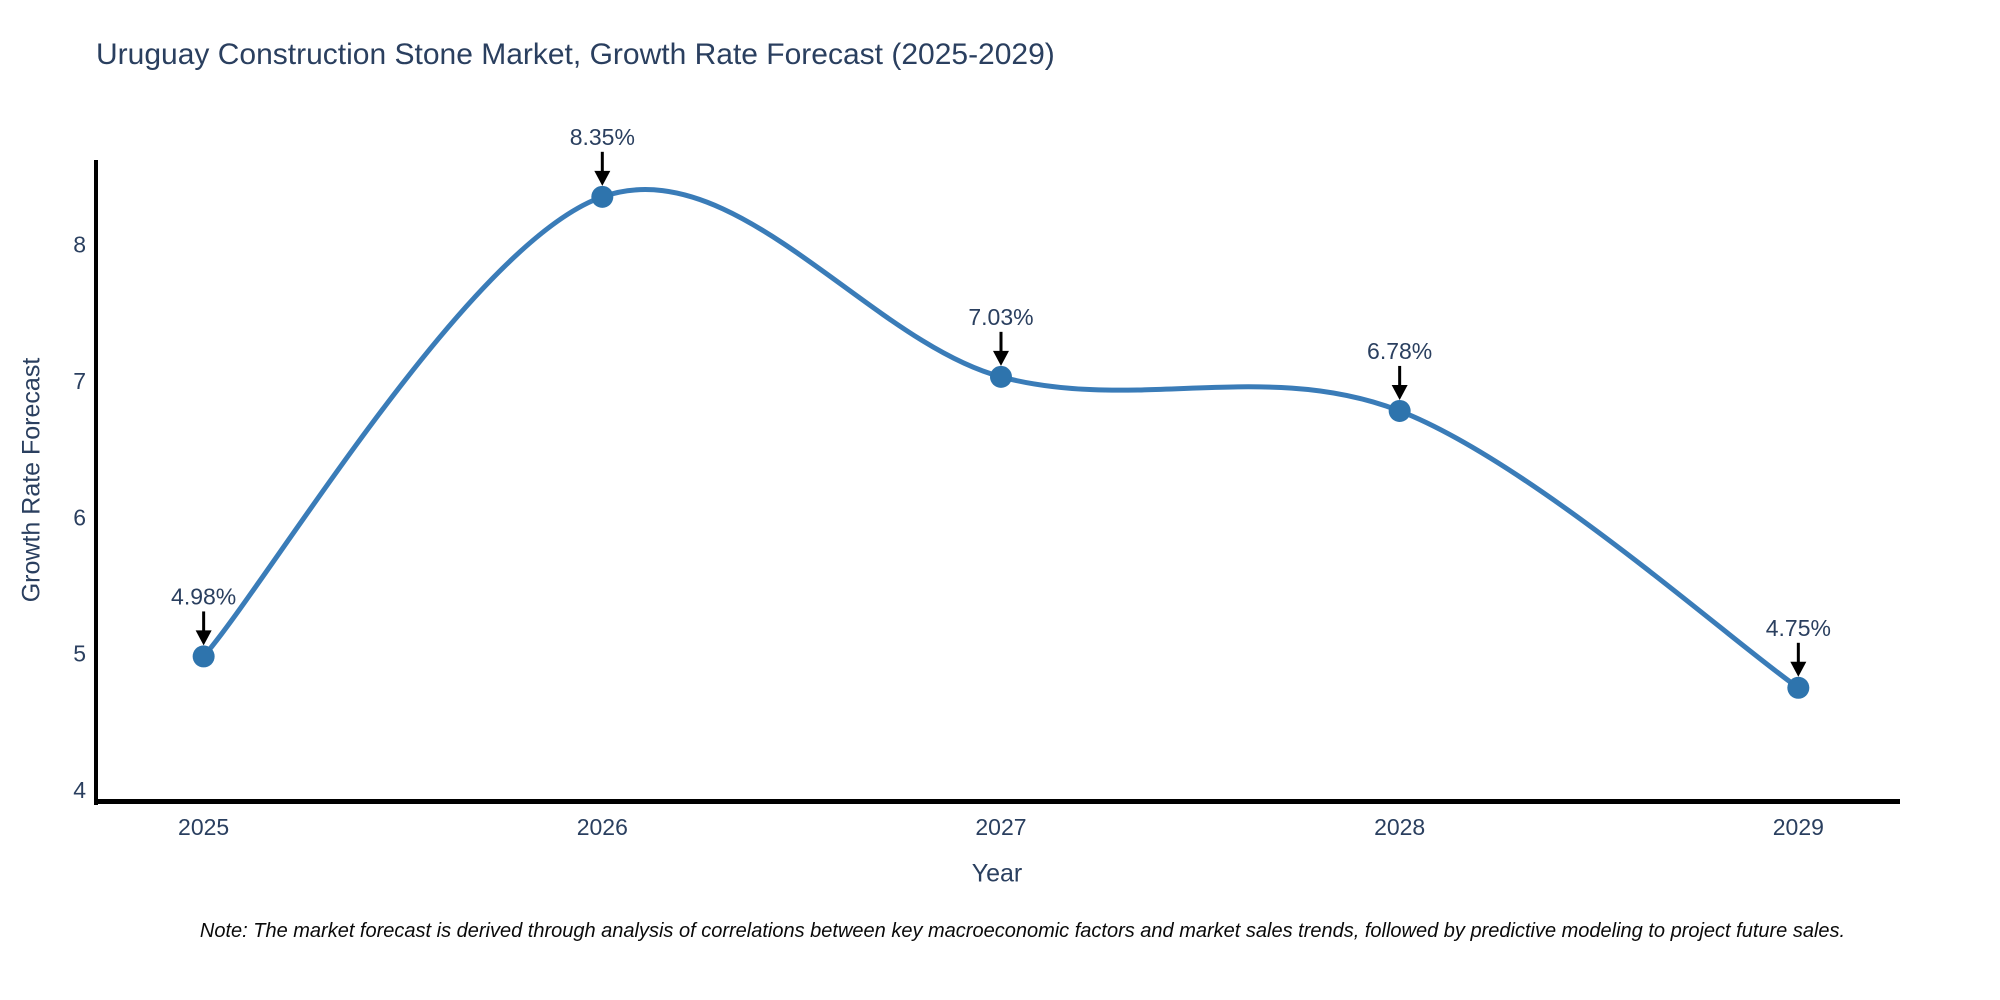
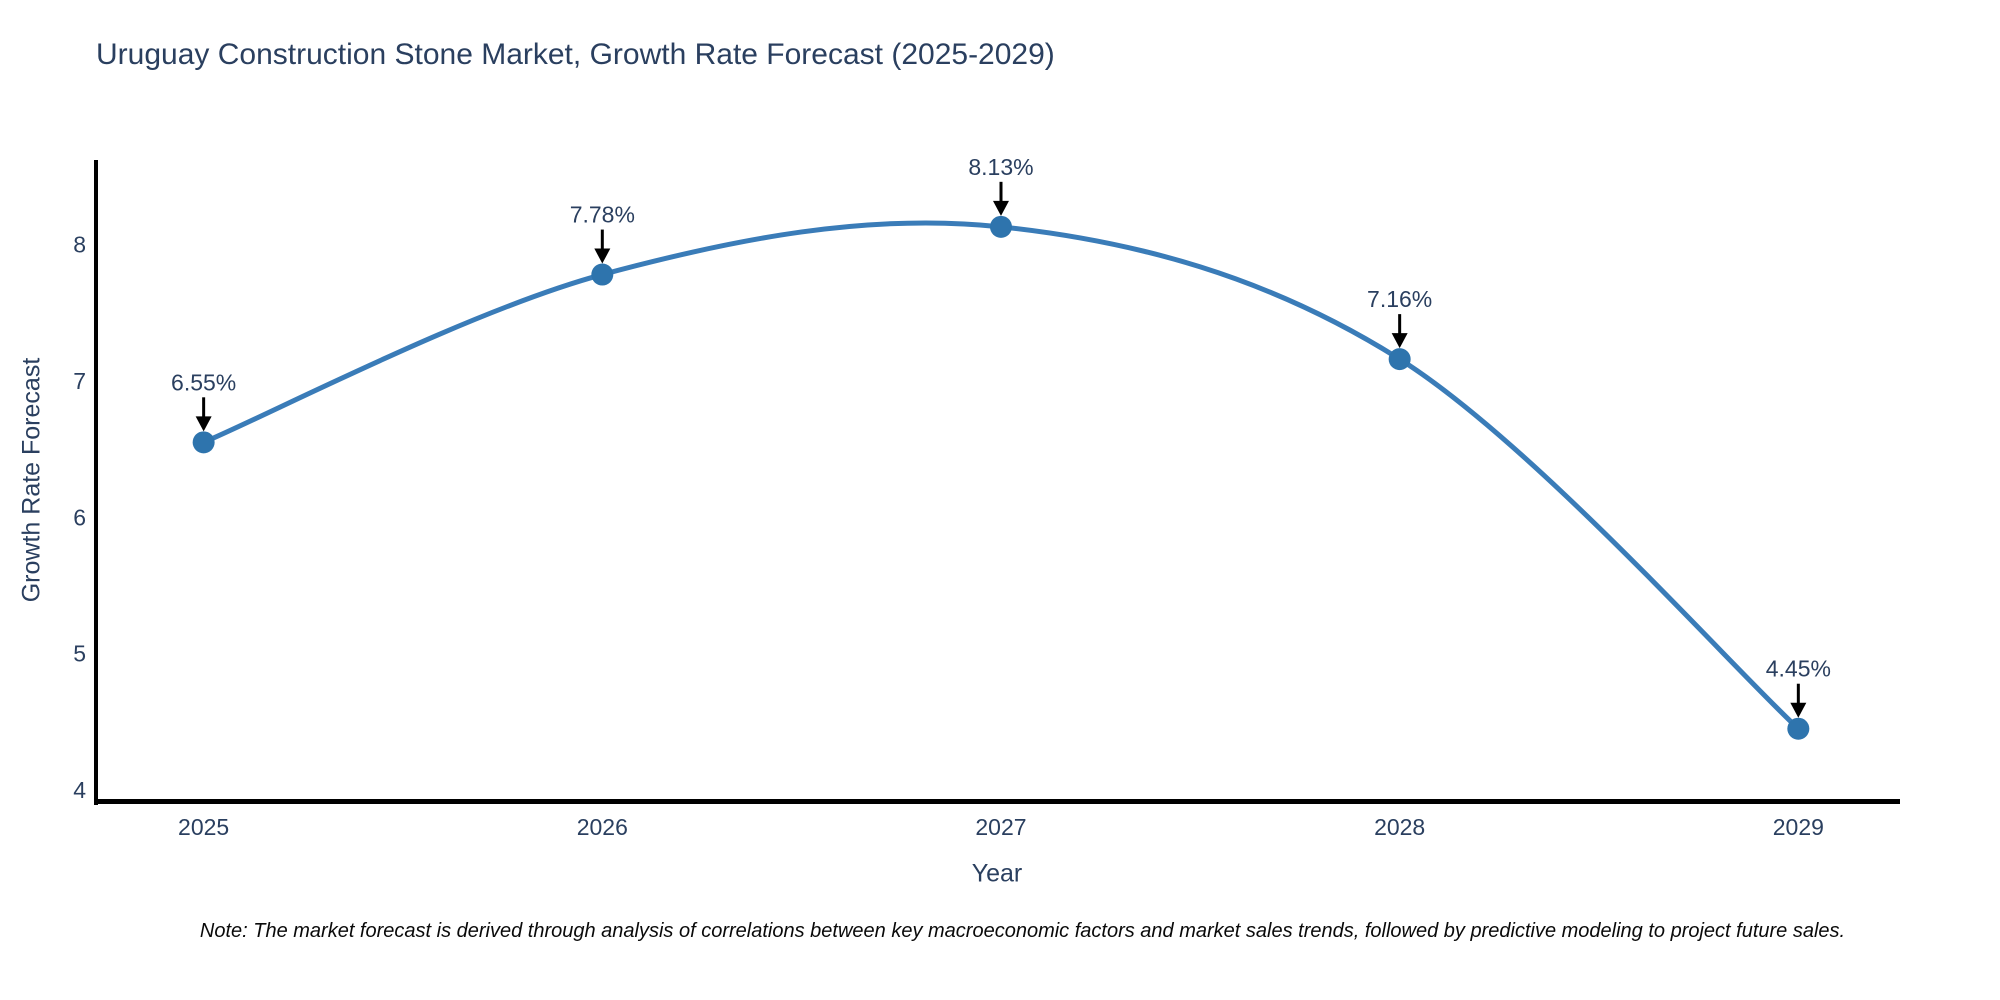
2025: 4.98% -> 6.55%
2026: 8.35% -> 7.78%
2027: 7.03% -> 8.13%
2028: 6.78% -> 7.16%
2029: 4.75% -> 4.45%
